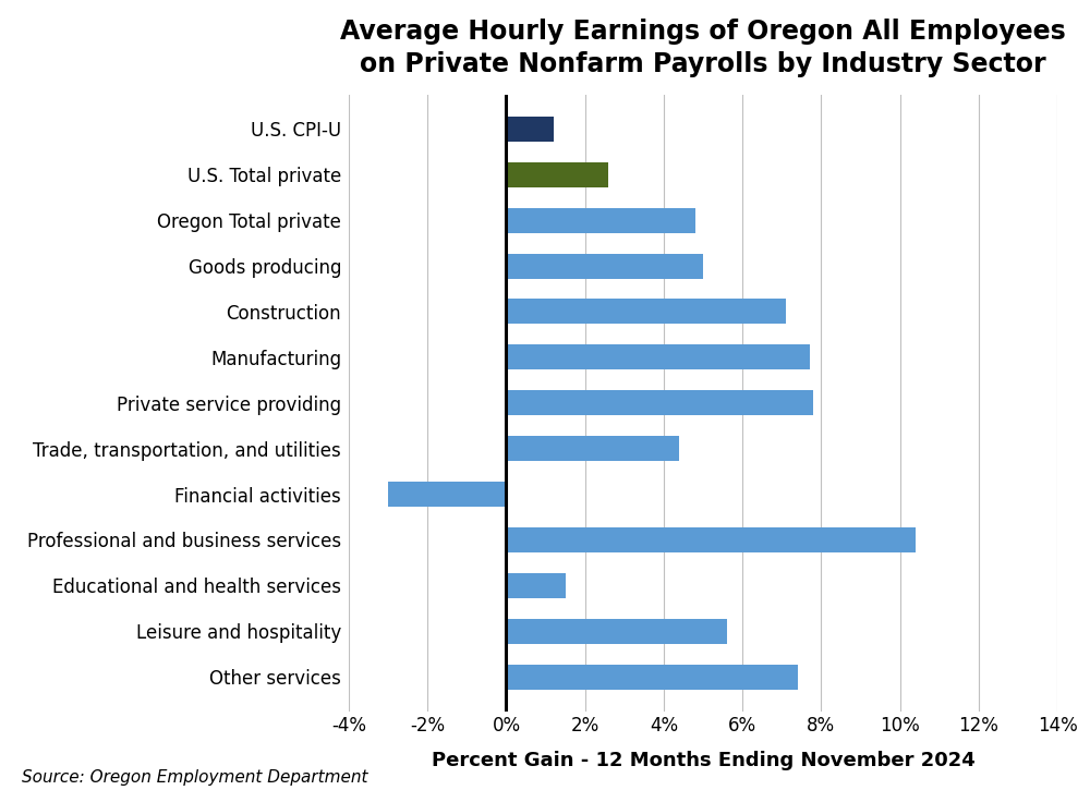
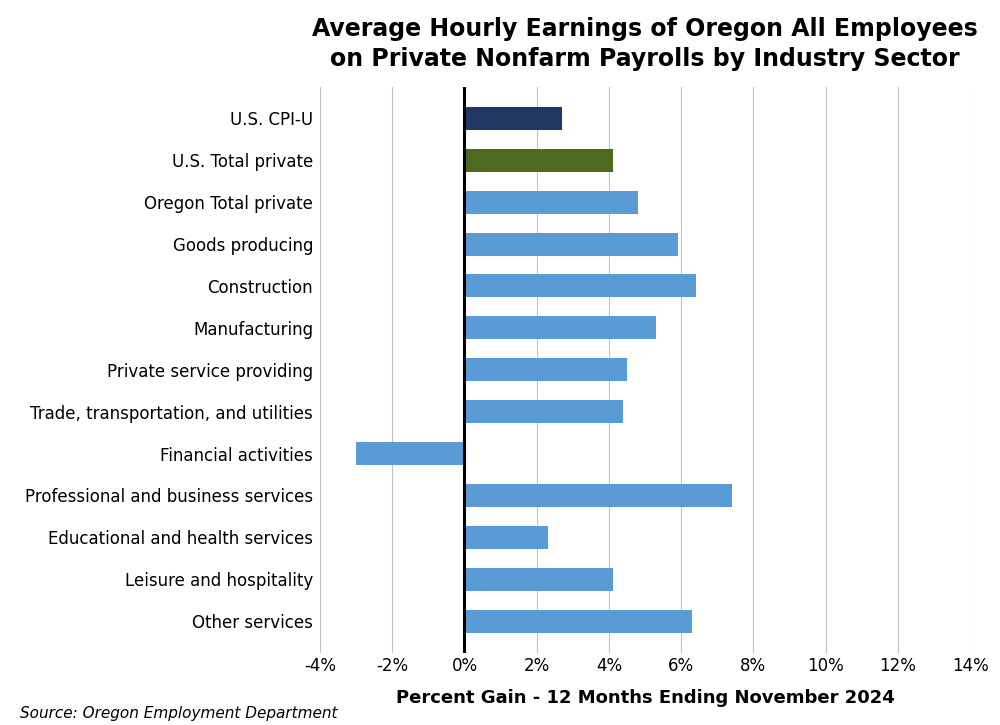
U.S. CPI-U: 1.2% -> 2.7%
U.S. Total private: 2.6% -> 4.1%
Goods producing: 5.0% -> 5.9%
Construction: 7.1% -> 6.4%
Manufacturing: 7.7% -> 5.3%
Private service providing: 7.8% -> 4.5%
Professional and business services: 10.4% -> 7.4%
Educational and health services: 1.5% -> 2.3%
Leisure and hospitality: 5.6% -> 4.1%
Other services: 7.4% -> 6.3%
